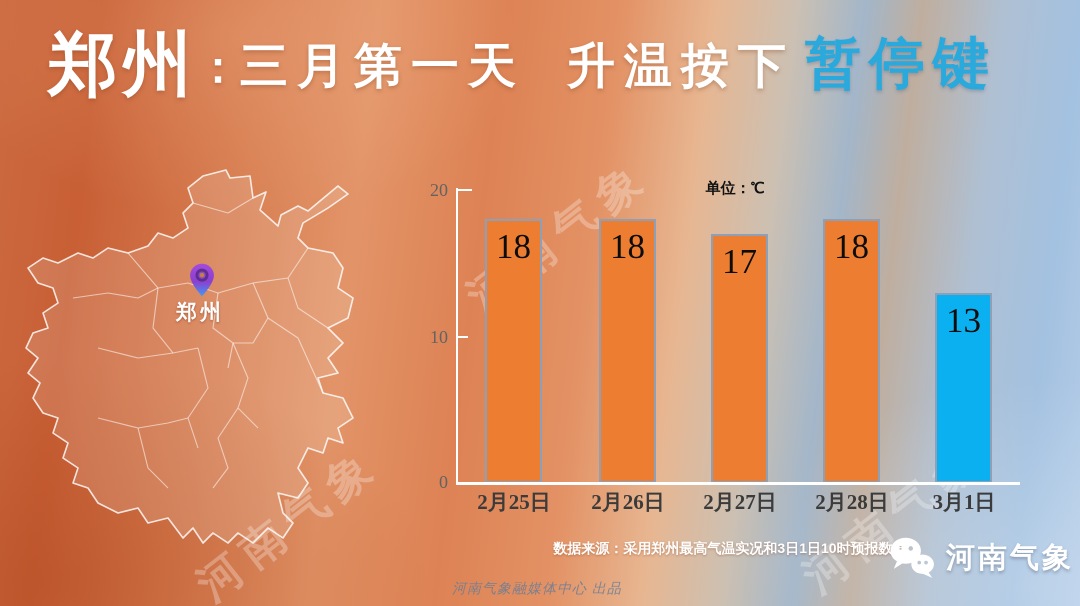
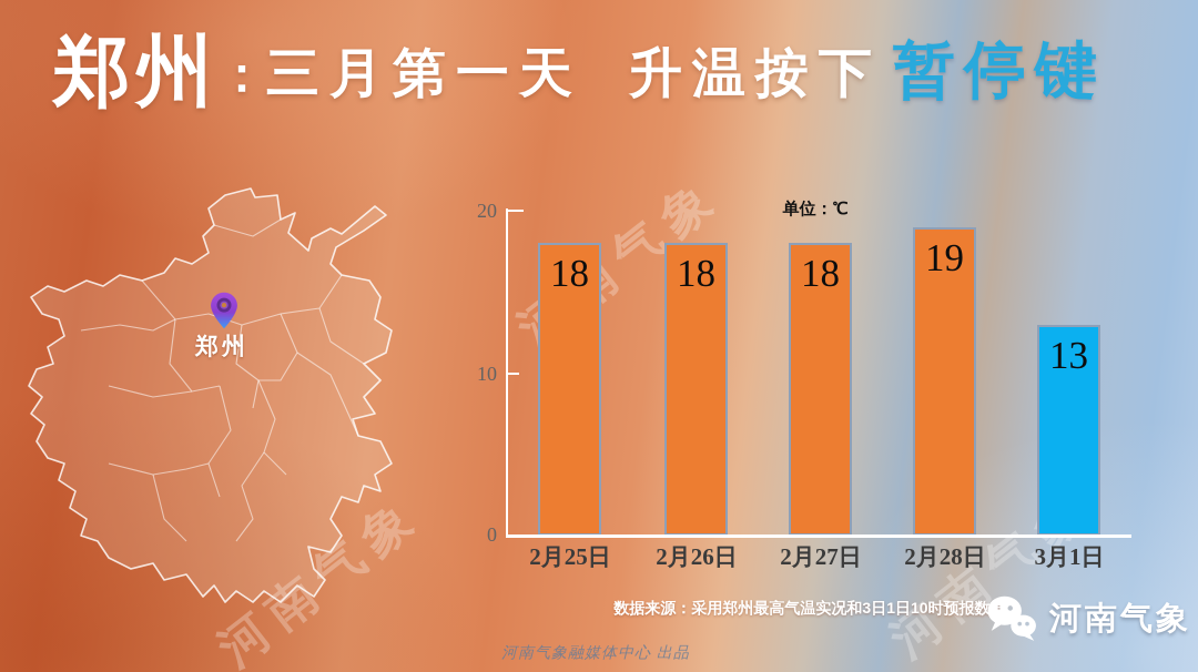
2月27日: 17 -> 18
2月28日: 18 -> 19
